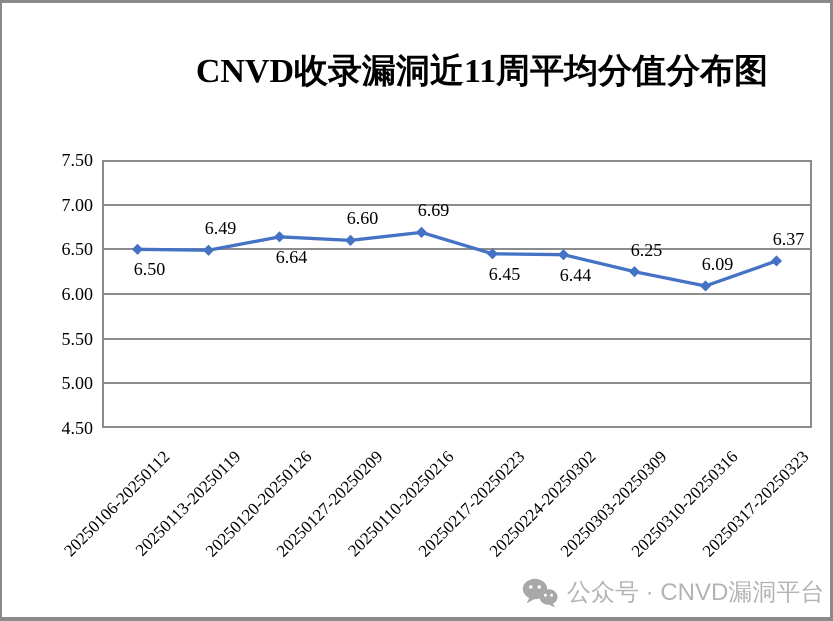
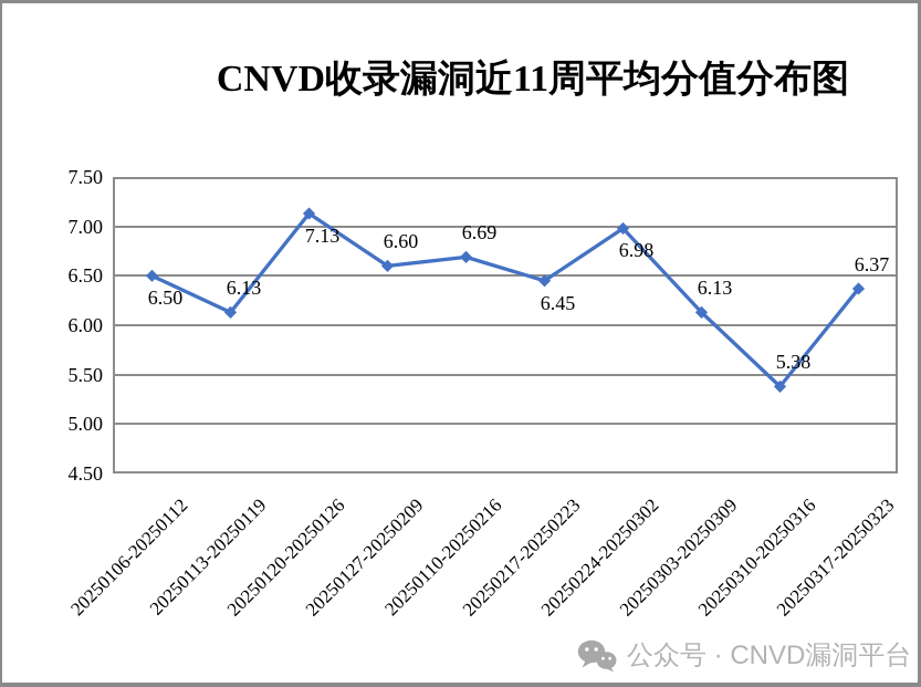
20250113-20250119: 6.49 -> 6.13
20250120-20250126: 6.64 -> 7.13
20250224-20250302: 6.44 -> 6.98
20250303-20250309: 6.25 -> 6.13
20250310-20250316: 6.09 -> 5.38
